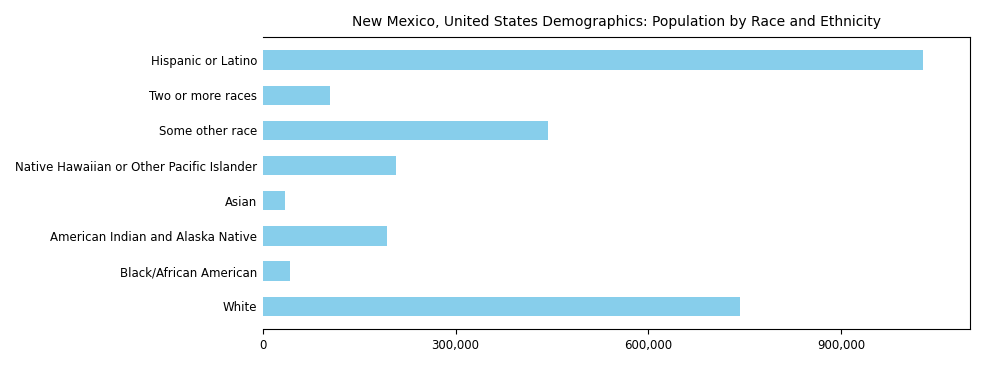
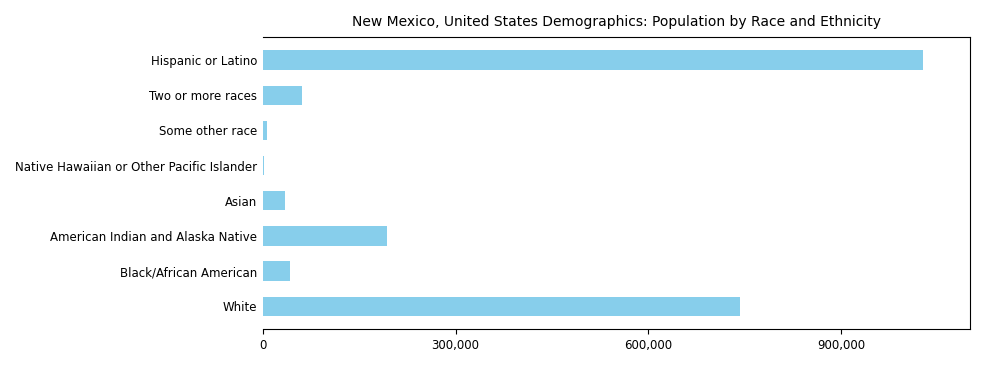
Two or more races: 104,000 -> 61,000
Some other race: 444,000 -> 6,000
Native Hawaiian or Other Pacific Islander: 208,000 -> 2,000
